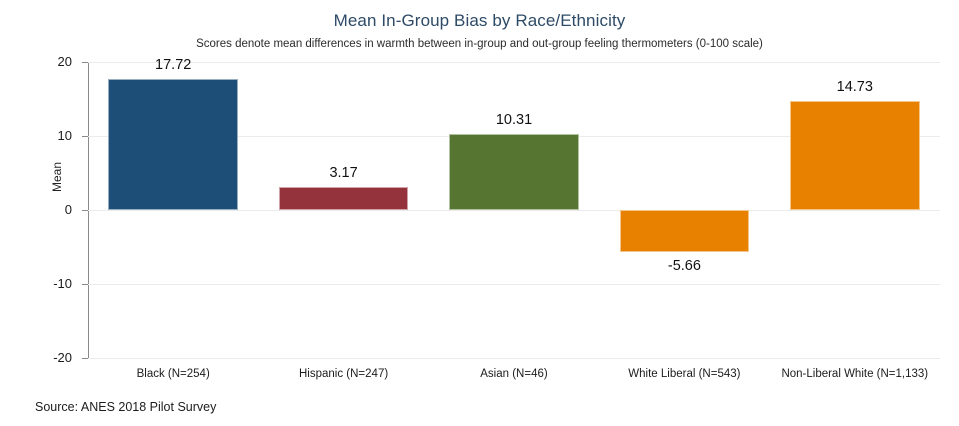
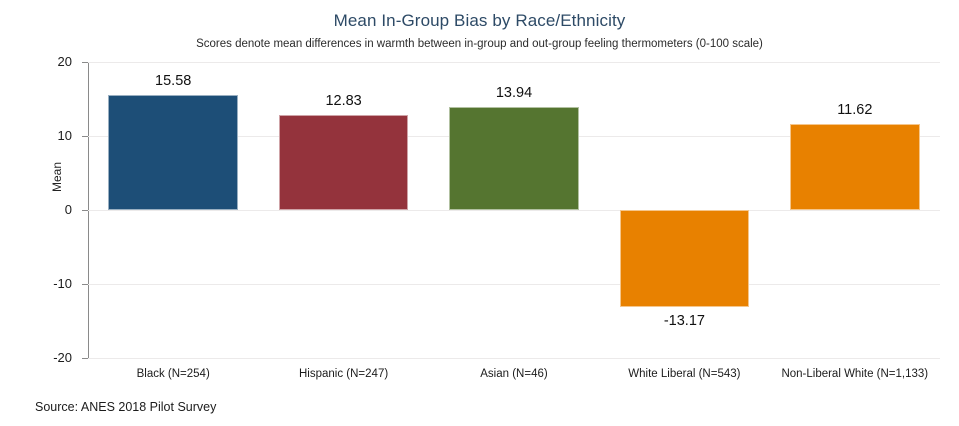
Black (N=254): 17.72 -> 15.58
Hispanic (N=247): 3.17 -> 12.83
Asian (N=46): 10.31 -> 13.94
White Liberal (N=543): -5.66 -> -13.17
Non-Liberal White (N=1,133): 14.73 -> 11.62
